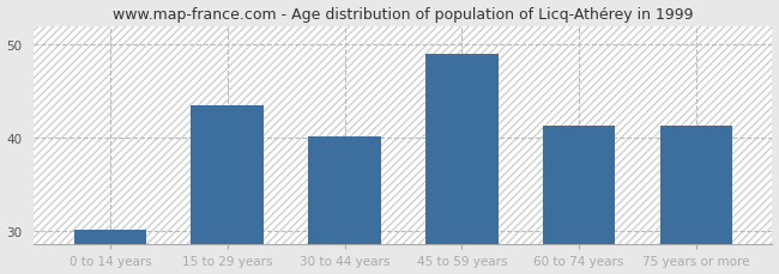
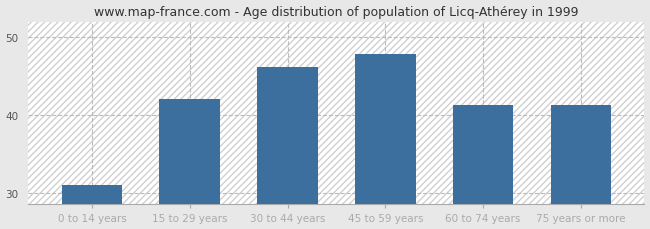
0 to 14 years: 30.1 -> 31.0
15 to 29 years: 43.5 -> 42.0
30 to 44 years: 40.1 -> 46.2
45 to 59 years: 49.0 -> 47.8
